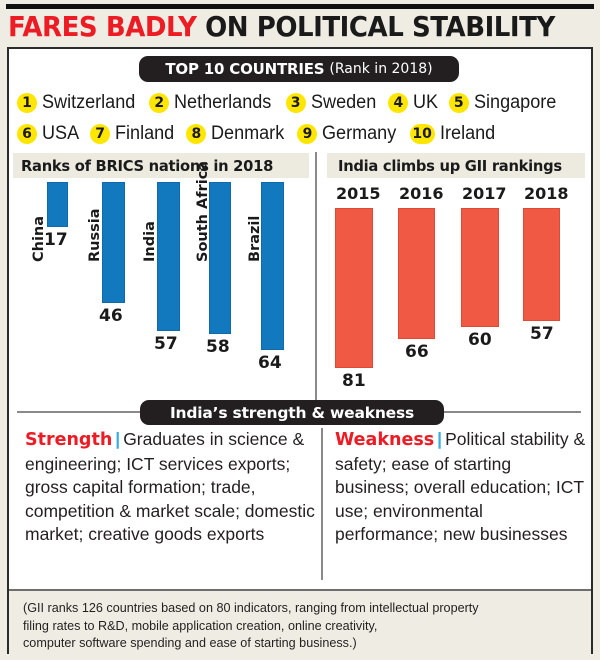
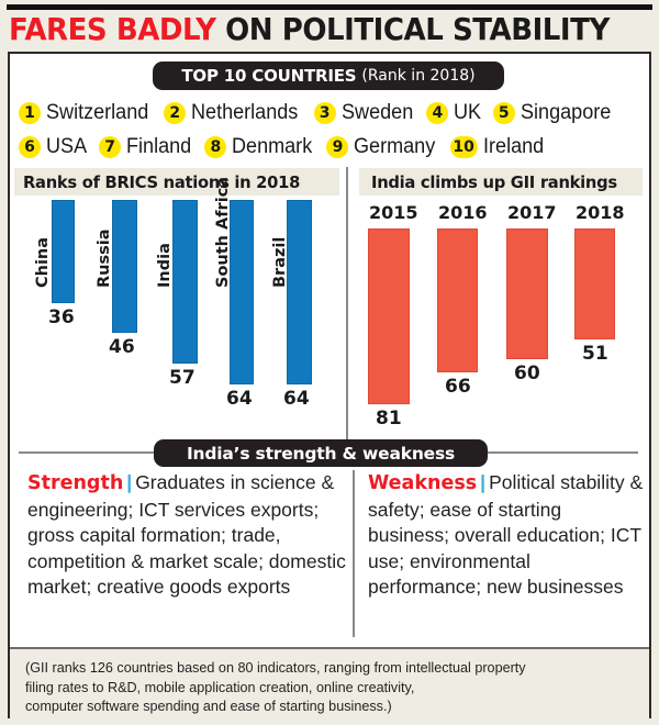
Ranks of BRICS nations in 2018/China: 17 -> 36
Ranks of BRICS nations in 2018/South Africa: 58 -> 64
India climbs up GII rankings/2018: 57 -> 51
